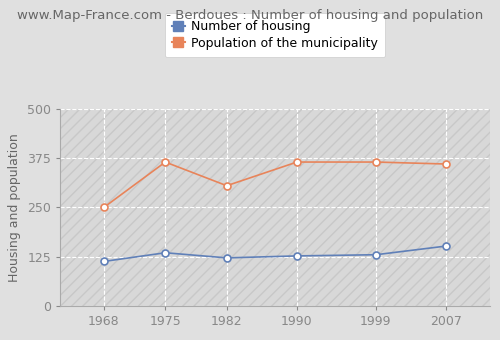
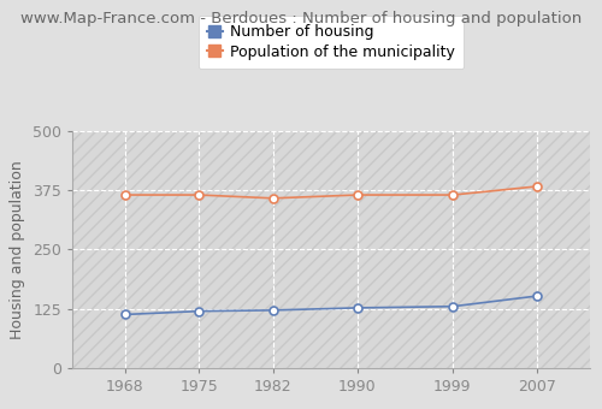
Population of the municipality/1968: 250 -> 365
Number of housing/1975: 135 -> 120
Population of the municipality/1982: 305 -> 358
Population of the municipality/2007: 360 -> 383
